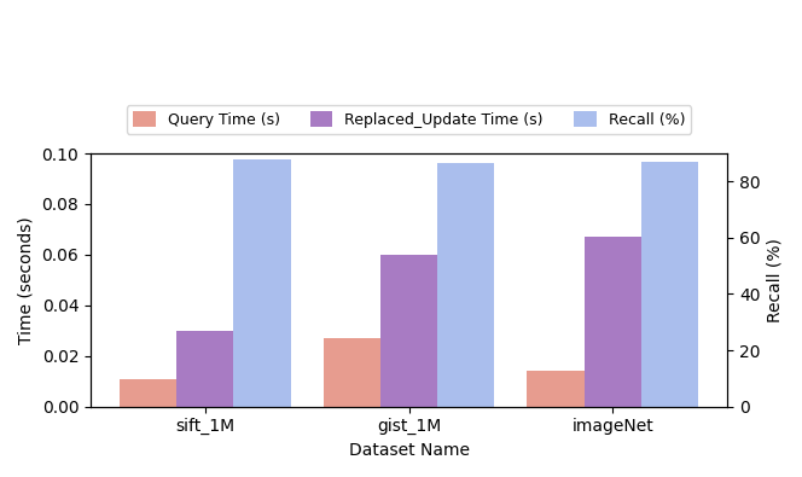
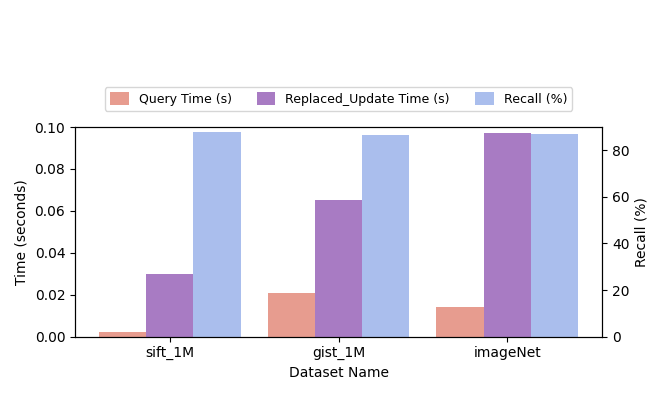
Query Time (s)/sift_1M: 0.011 -> 0.002
Query Time (s)/gist_1M: 0.027 -> 0.021
Replaced_Update Time (s)/gist_1M: 0.060 -> 0.065
Replaced_Update Time (s)/imageNet: 0.067 -> 0.097
